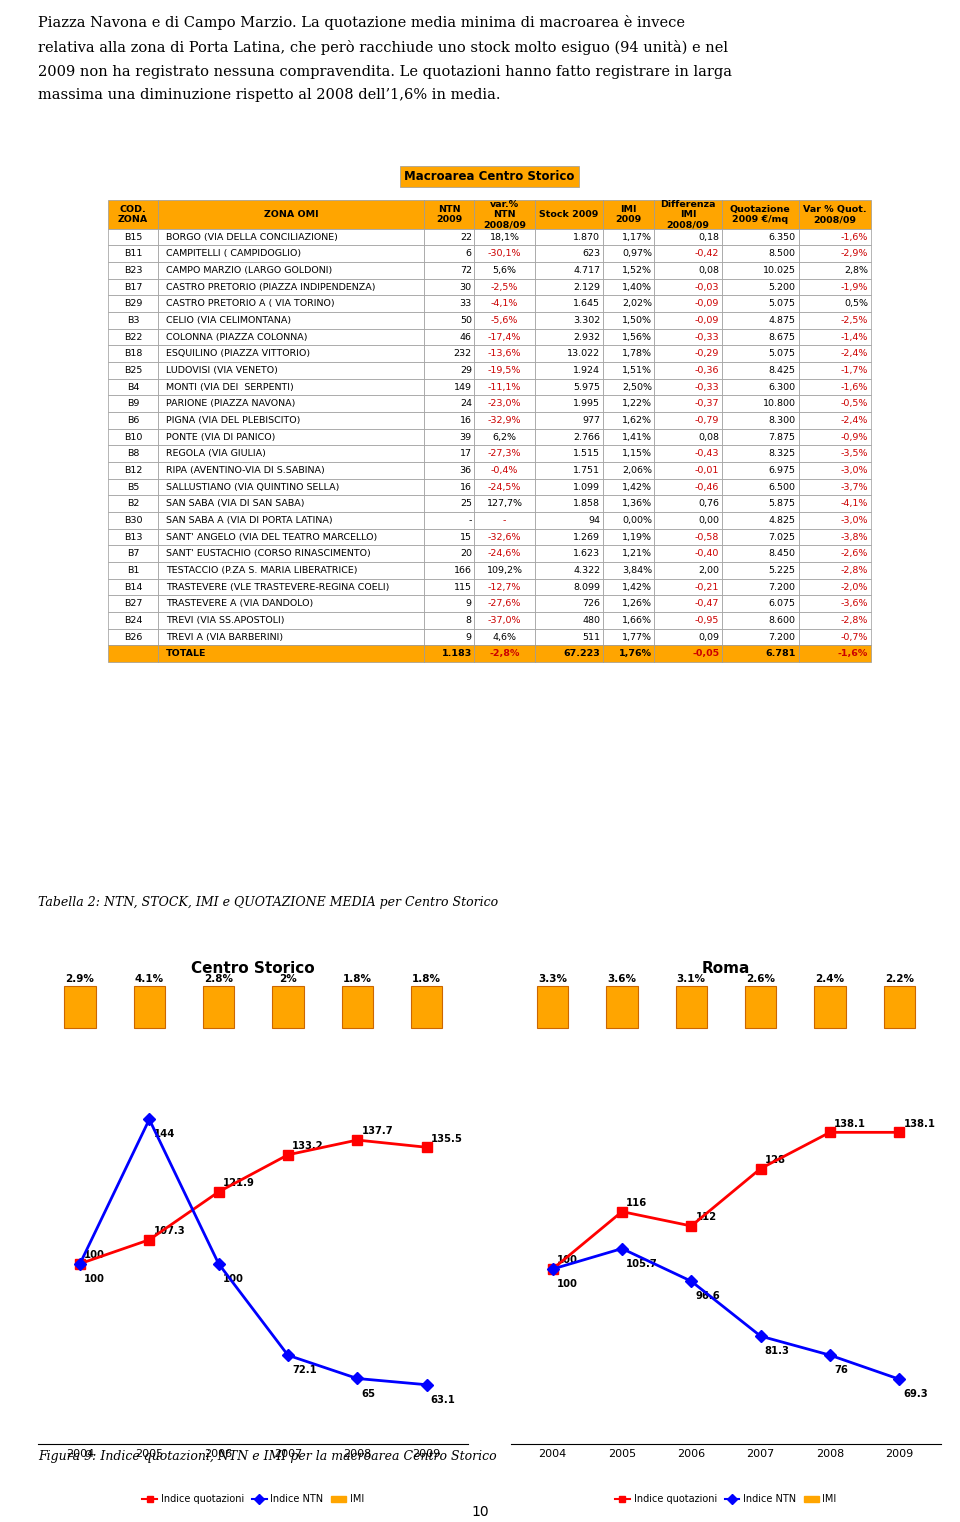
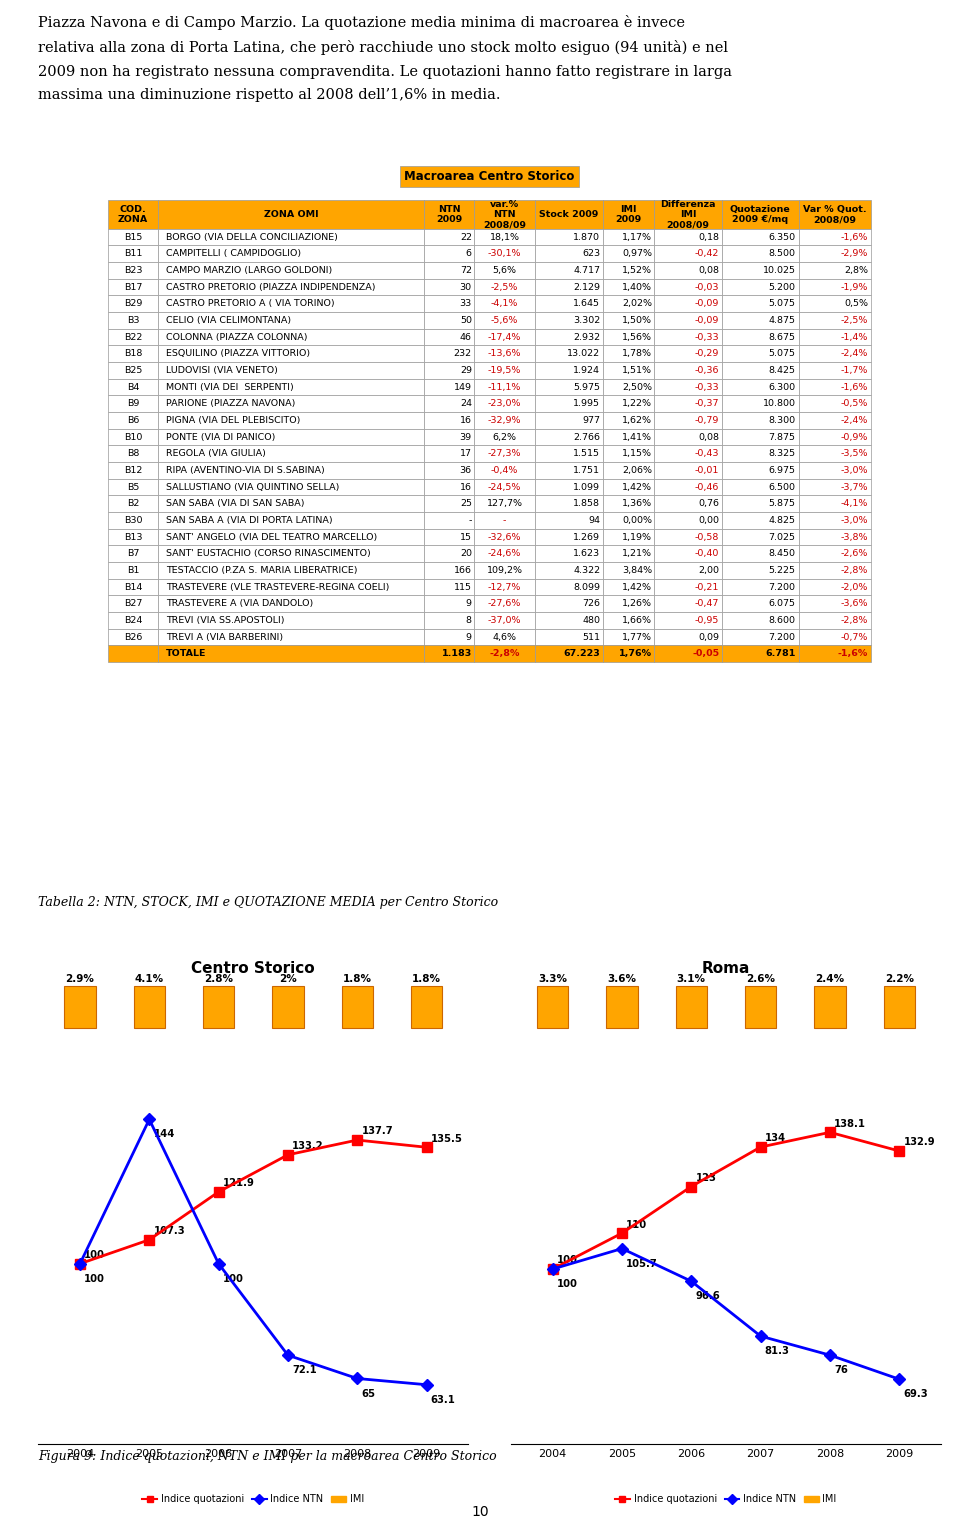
Roma/Indice quotazioni/2005: 116 -> 110
Roma/Indice quotazioni/2006: 112 -> 123
Roma/Indice quotazioni/2007: 128 -> 134
Roma/Indice quotazioni/2009: 138.1 -> 132.9
